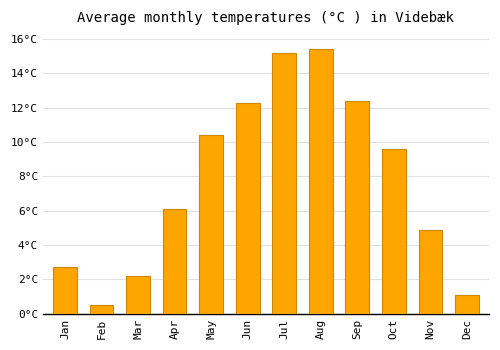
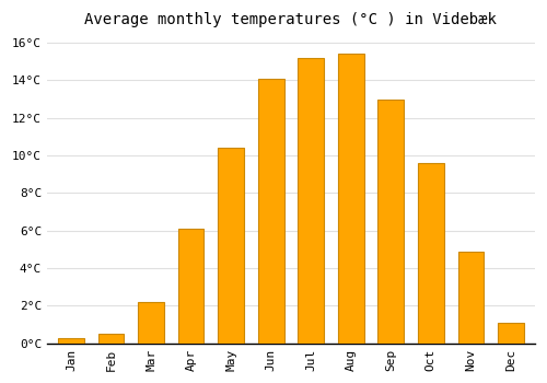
Jan: 2.7°C -> 0.3°C
Jun: 12.3°C -> 14.1°C
Sep: 12.4°C -> 13.0°C
